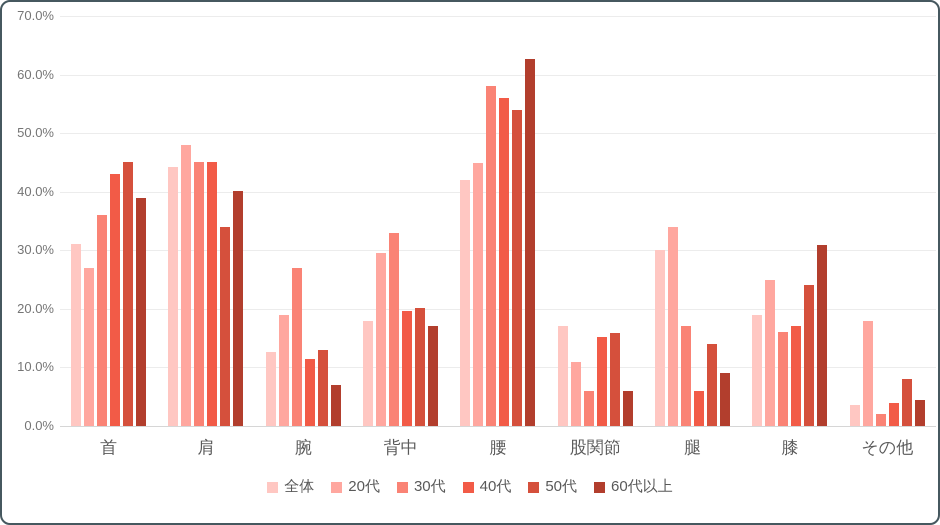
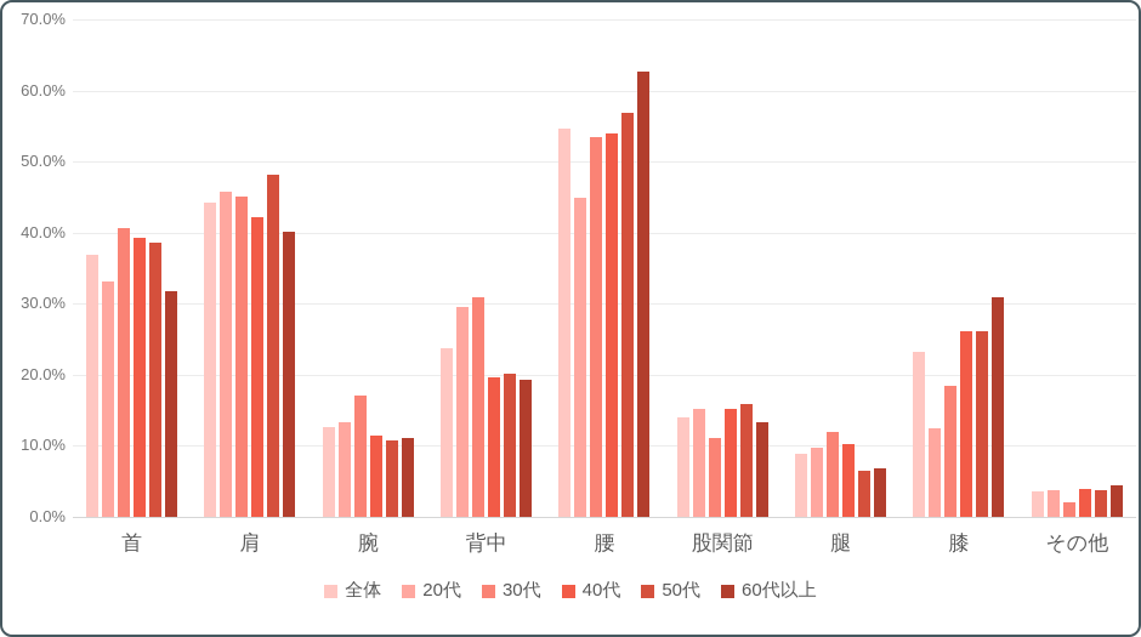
全体/首: 31% -> 37%
20代/首: 27% -> 33%
30代/首: 36% -> 41%
40代/首: 43% -> 39%
50代/首: 45% -> 39%
60代以上/首: 39% -> 32%
20代/肩: 48% -> 46%
40代/肩: 45% -> 42%
50代/肩: 34% -> 48%
20代/腕: 19% -> 13%
30代/腕: 27% -> 17%
50代/腕: 13% -> 11%
60代以上/腕: 7% -> 11%
全体/背中: 18% -> 24%
30代/背中: 33% -> 31%
60代以上/背中: 17% -> 19%
全体/腰: 42% -> 55%
30代/腰: 58% -> 54%
40代/腰: 56% -> 54%
50代/腰: 54% -> 57%
全体/股関節: 17% -> 14%
20代/股関節: 11% -> 15%
30代/股関節: 6% -> 11%
60代以上/股関節: 6% -> 13%
全体/腿: 30% -> 9%
20代/腿: 34% -> 10%
30代/腿: 17% -> 12%
40代/腿: 6% -> 10%
50代/腿: 14% -> 6%
60代以上/腿: 9% -> 7%
全体/膝: 19% -> 23%
20代/膝: 25% -> 12%
30代/膝: 16% -> 18%
40代/膝: 17% -> 26%
50代/膝: 24% -> 26%
20代/その他: 18% -> 4%
50代/その他: 8% -> 4%
